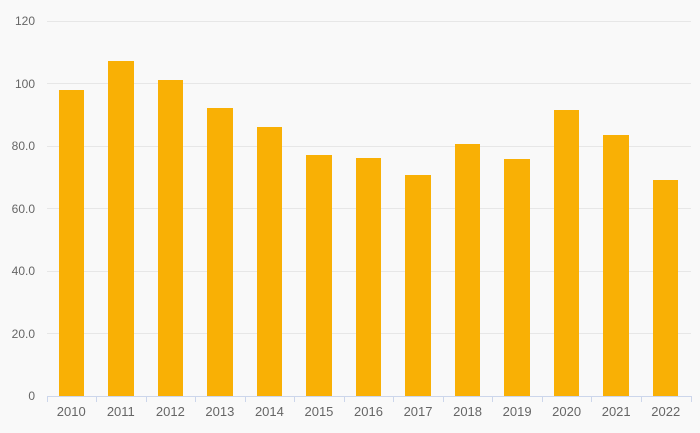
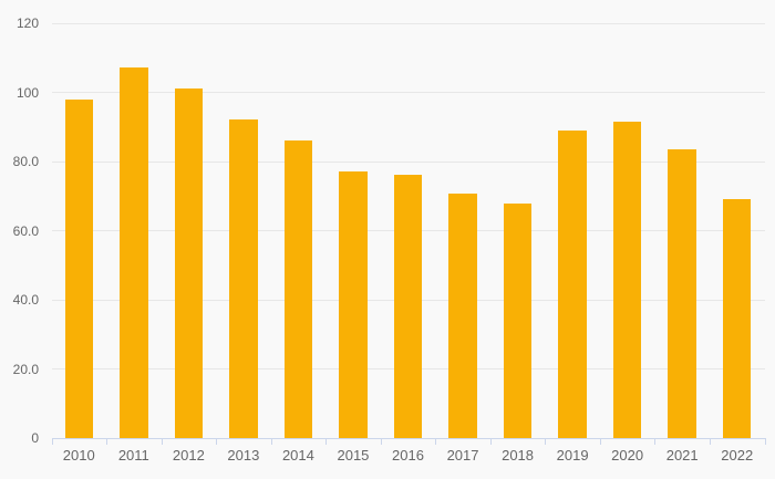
2018: 81 -> 68
2019: 76 -> 89
